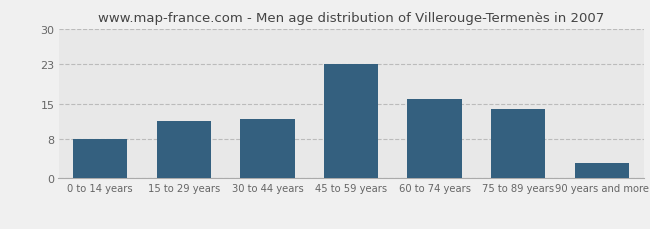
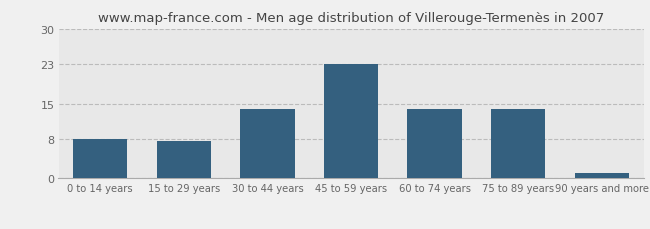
15 to 29 years: 11.5 -> 7.5
30 to 44 years: 12.0 -> 14.0
60 to 74 years: 16.0 -> 14.0
90 years and more: 3.0 -> 1.0
